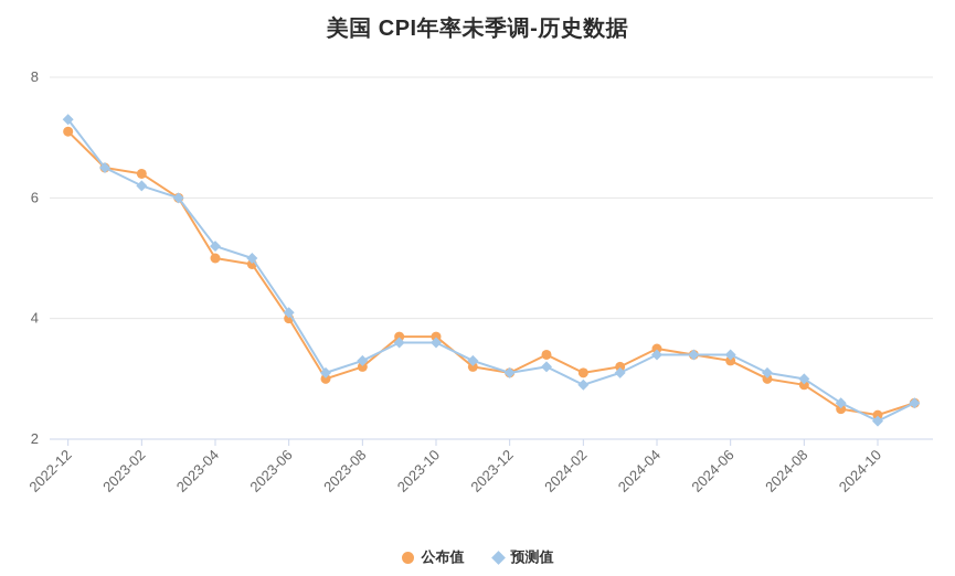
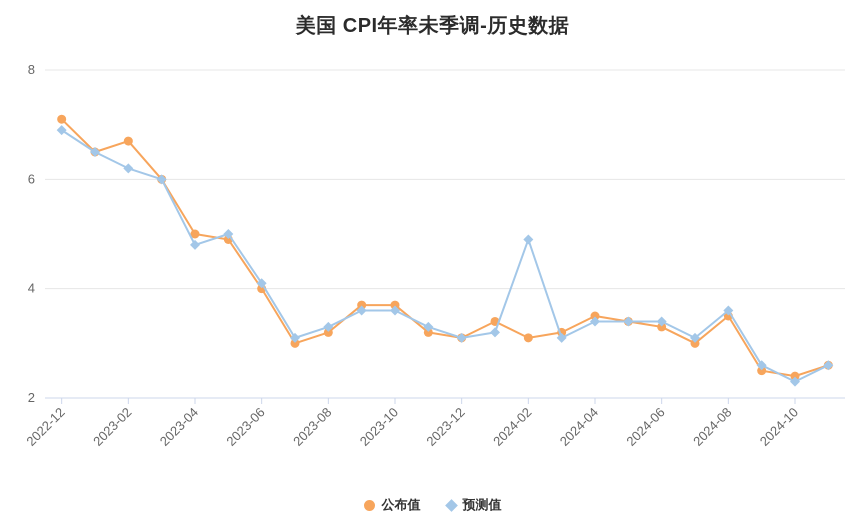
预测值/2022-12: 7.3 -> 6.9
公布值/2023-02: 6.4 -> 6.7
预测值/2023-04: 5.2 -> 4.8
预测值/2024-02: 2.9 -> 4.9
公布值/2024-08: 2.9 -> 3.5
预测值/2024-08: 3.0 -> 3.6
